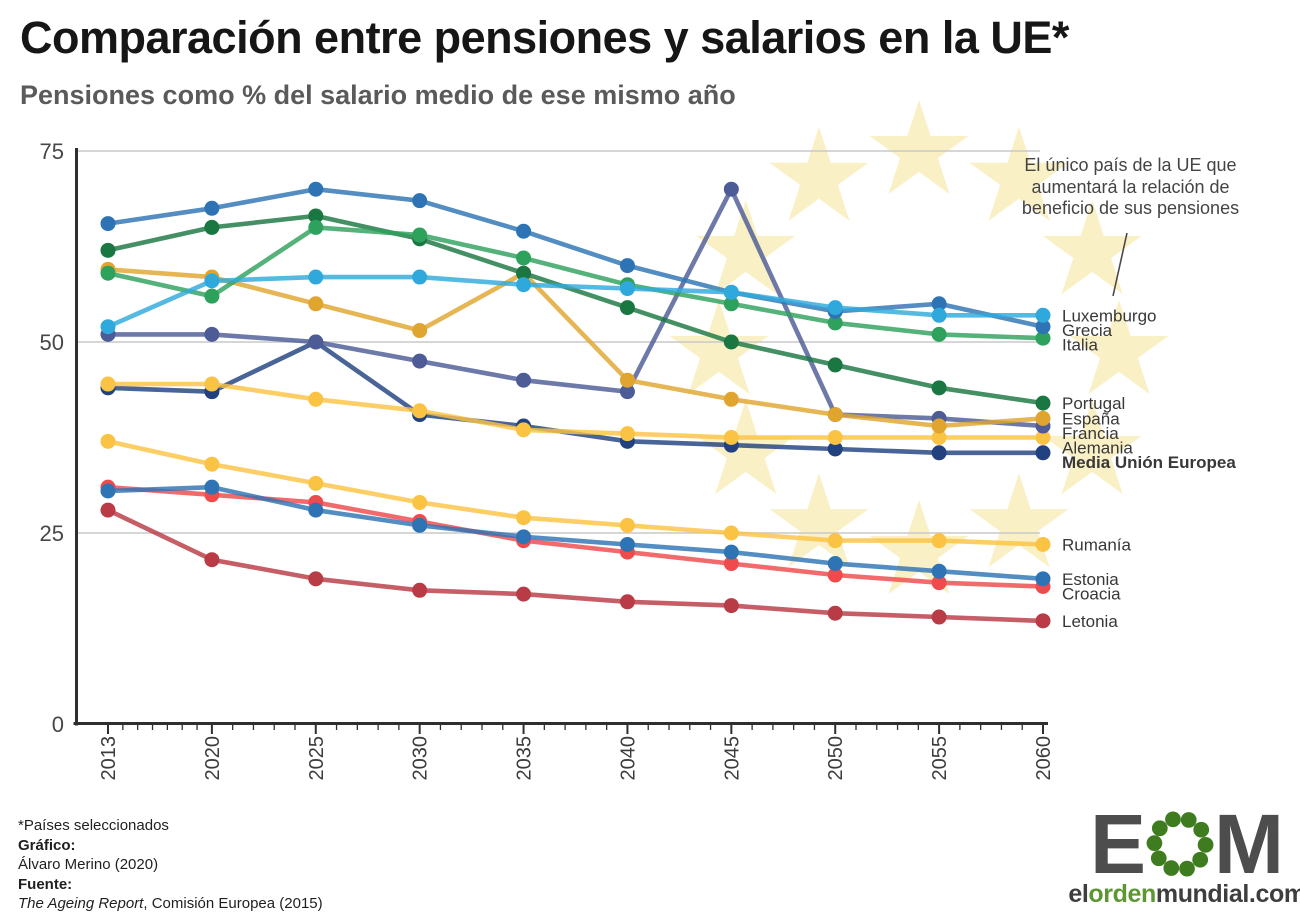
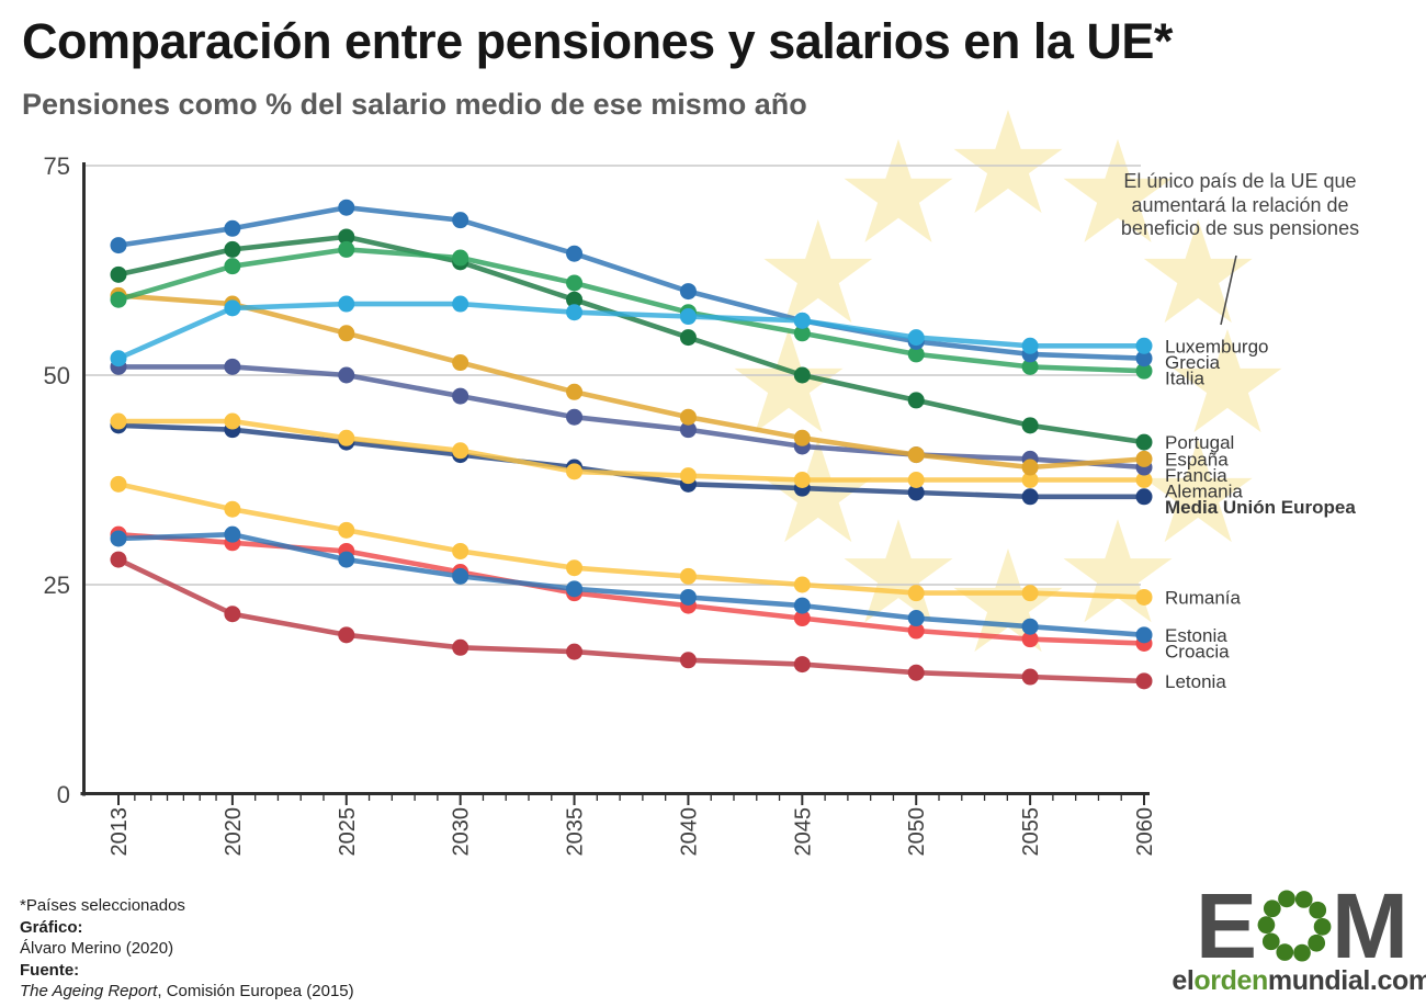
Italia/2020: 56 -> 63
Media Unión Europea/2025: 50 -> 42
España/2035: 59 -> 48
Francia/2045: 70 -> 42
Grecia/2055: 55 -> 52
